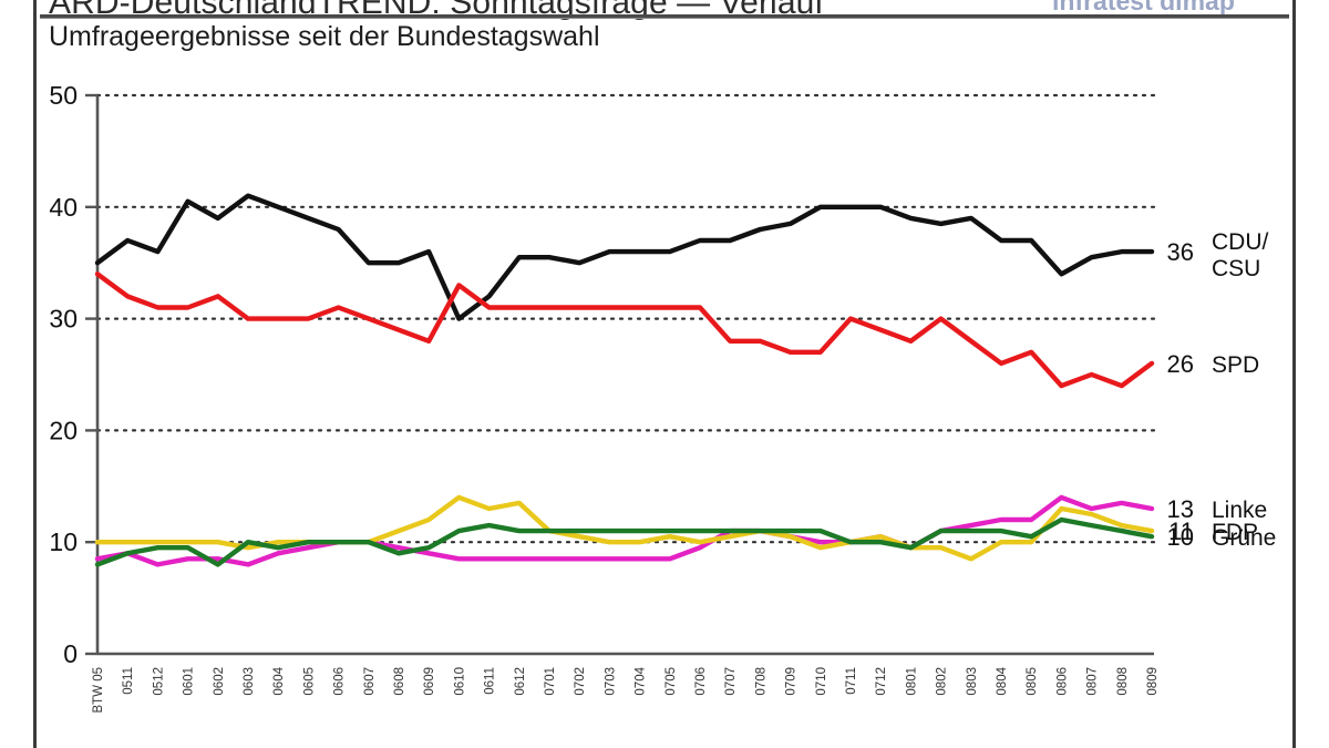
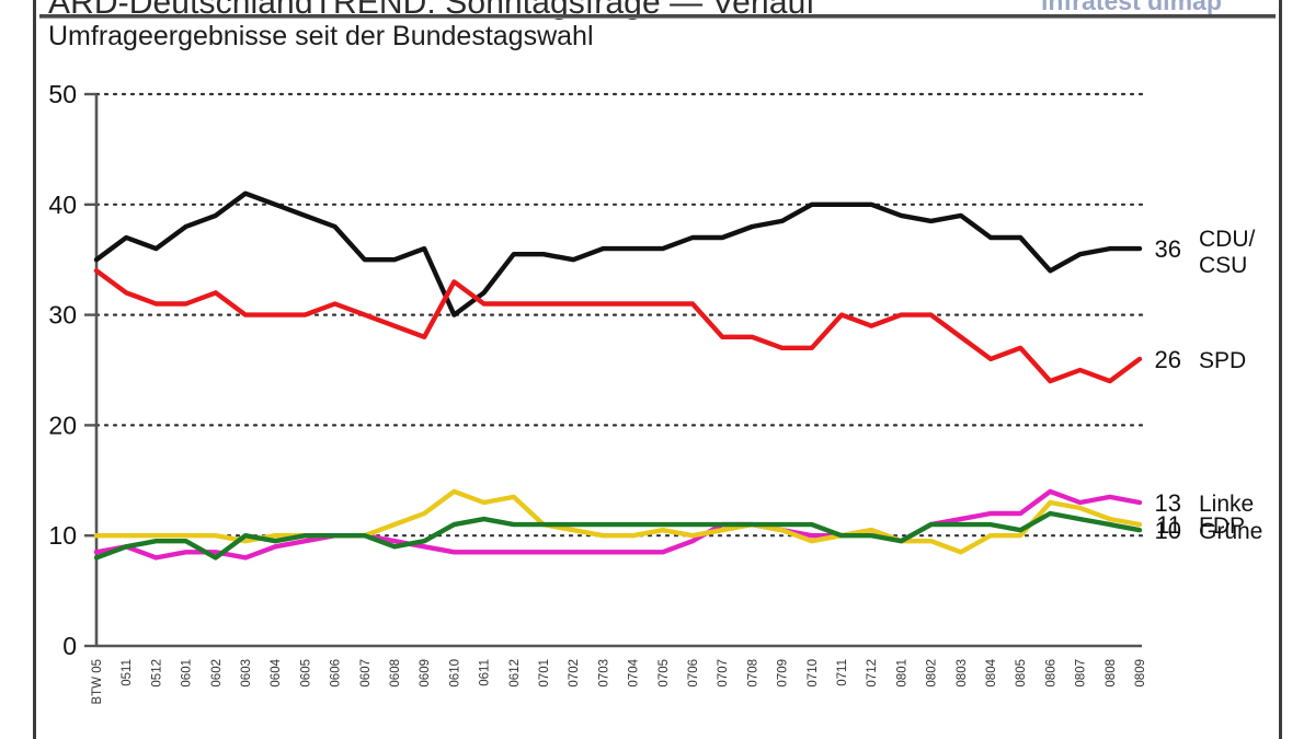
CDU/CSU/0601: 40.5 -> 38.0
SPD/0801: 28 -> 30
